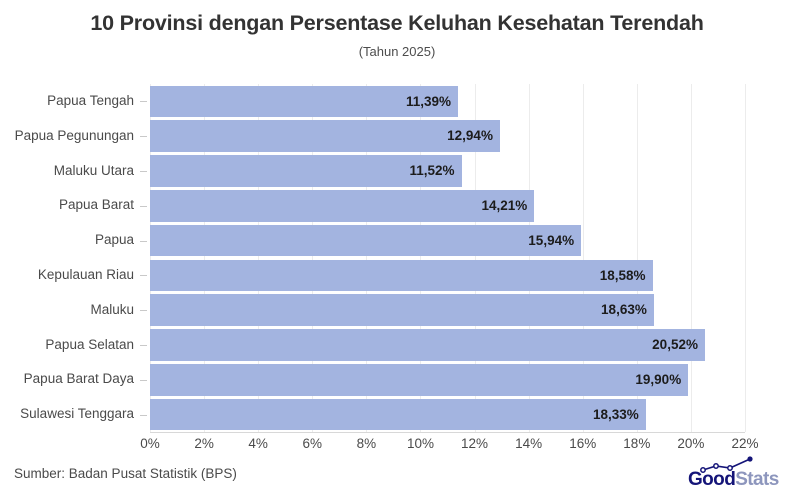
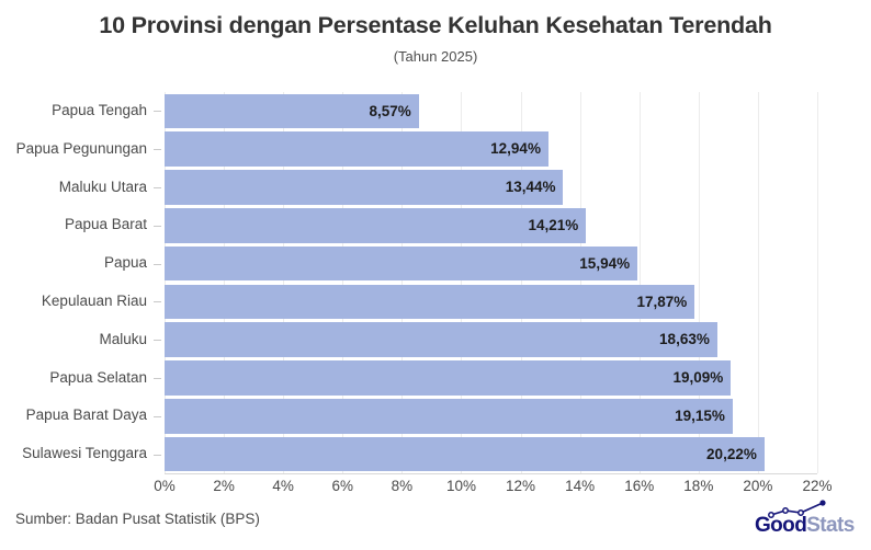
Papua Tengah: 11,39% -> 8,57%
Maluku Utara: 11,52% -> 13,44%
Kepulauan Riau: 18,58% -> 17,87%
Papua Selatan: 20,52% -> 19,09%
Papua Barat Daya: 19,90% -> 19,15%
Sulawesi Tenggara: 18,33% -> 20,22%
